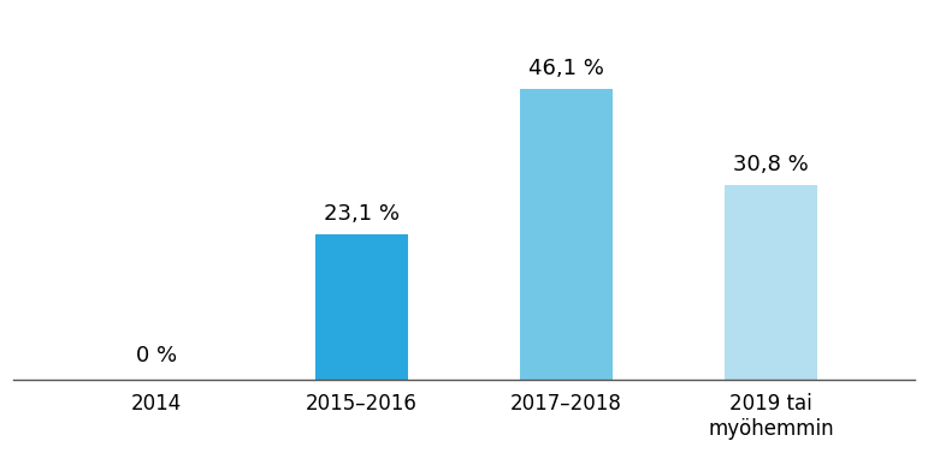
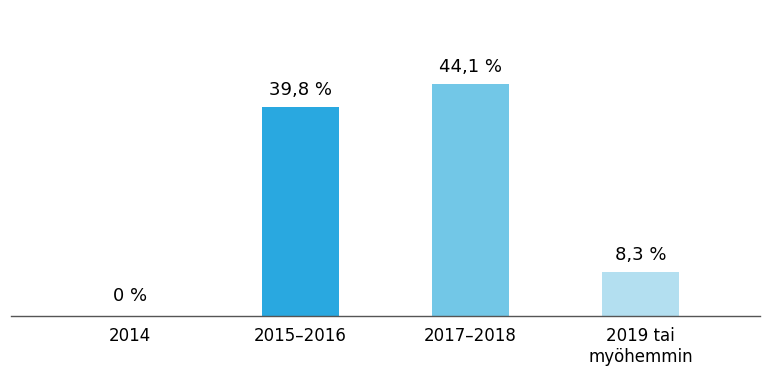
2015–2016: 23,1 -> 39,8
2017–2018: 46,1 -> 44,1
2019 tai myöhemmin: 30,8 -> 8,3
